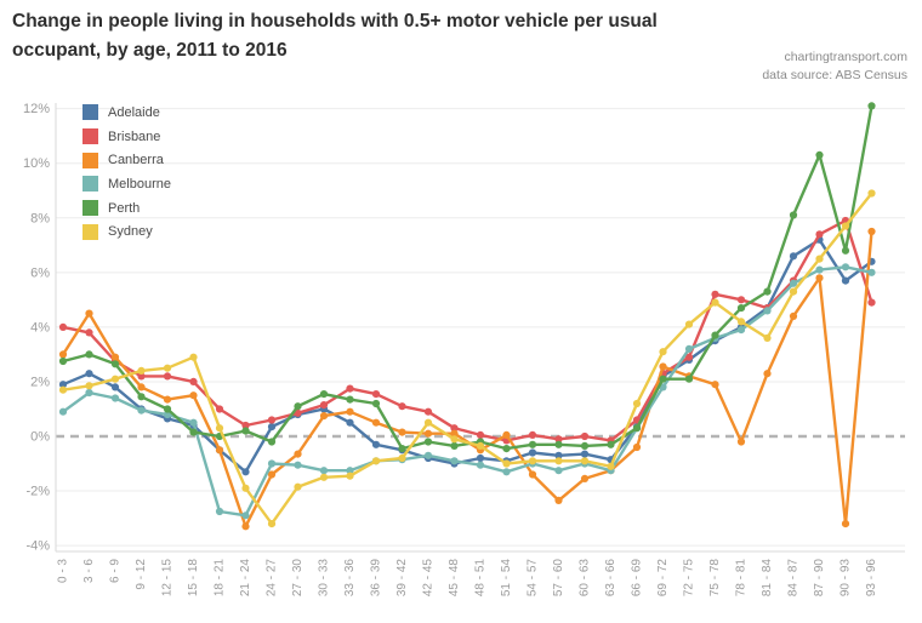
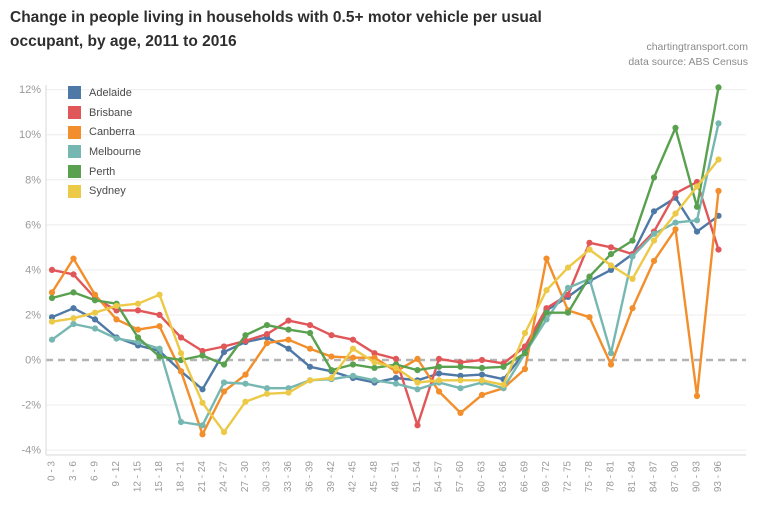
Perth/9 - 12: 1.4% -> 2.5%
Brisbane/51 - 54: -0.1% -> -2.9%
Canberra/69 - 72: 2.5% -> 4.5%
Melbourne/78 - 81: 3.9% -> 0.3%
Canberra/90 - 93: -3.2% -> -1.6%
Melbourne/93 - 96: 6.0% -> 10.5%
